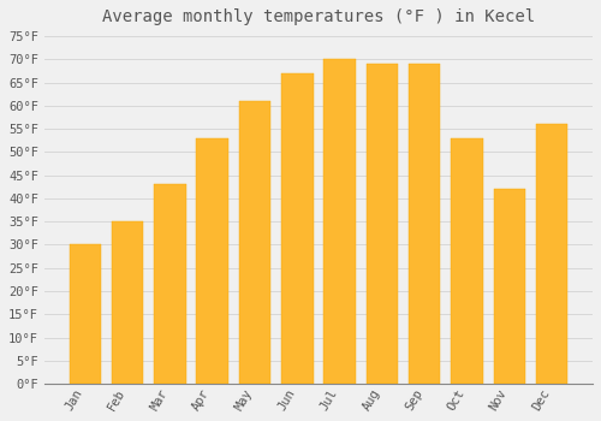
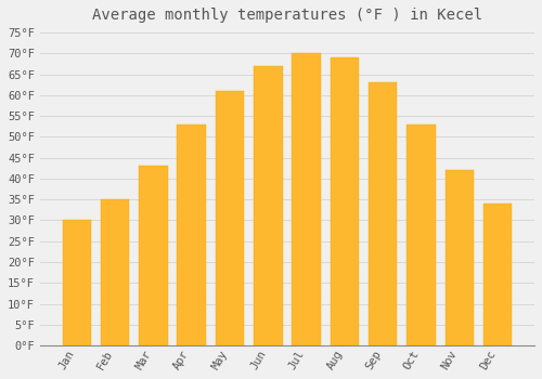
Sep: 69°F -> 63°F
Dec: 56°F -> 34°F
